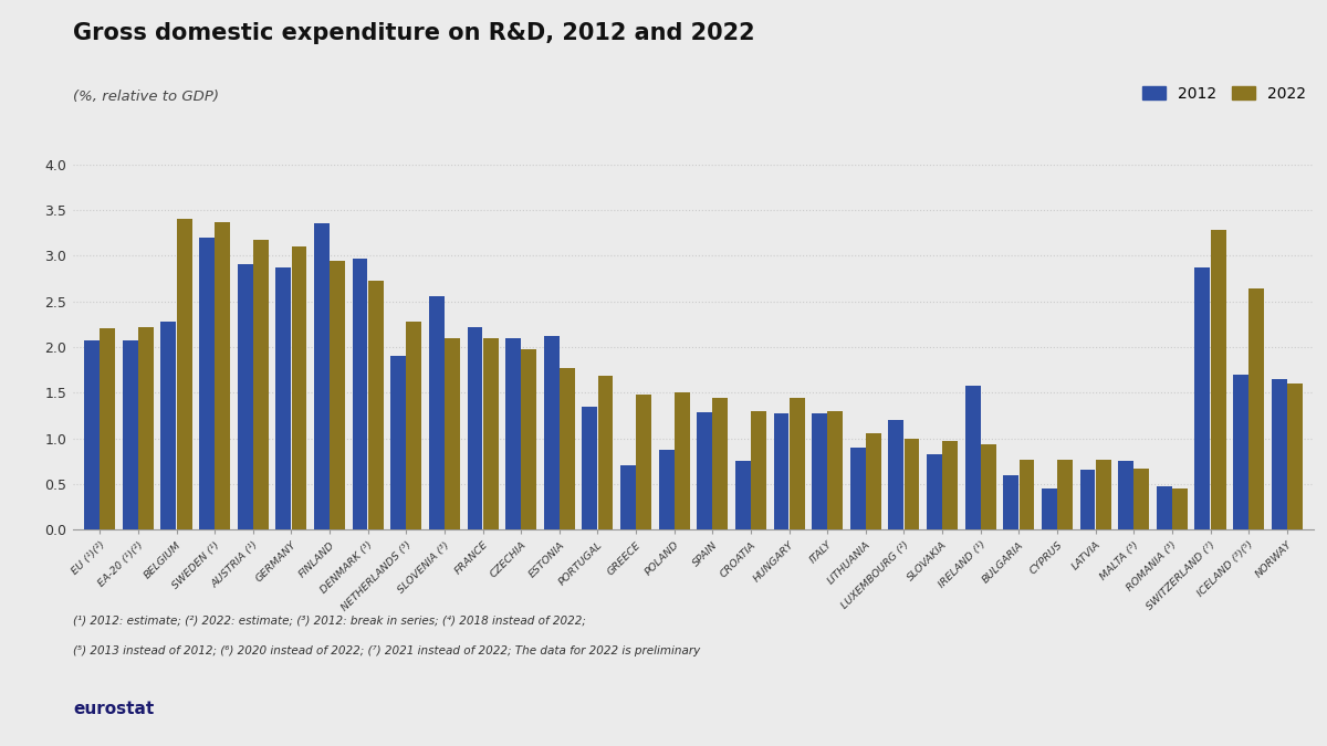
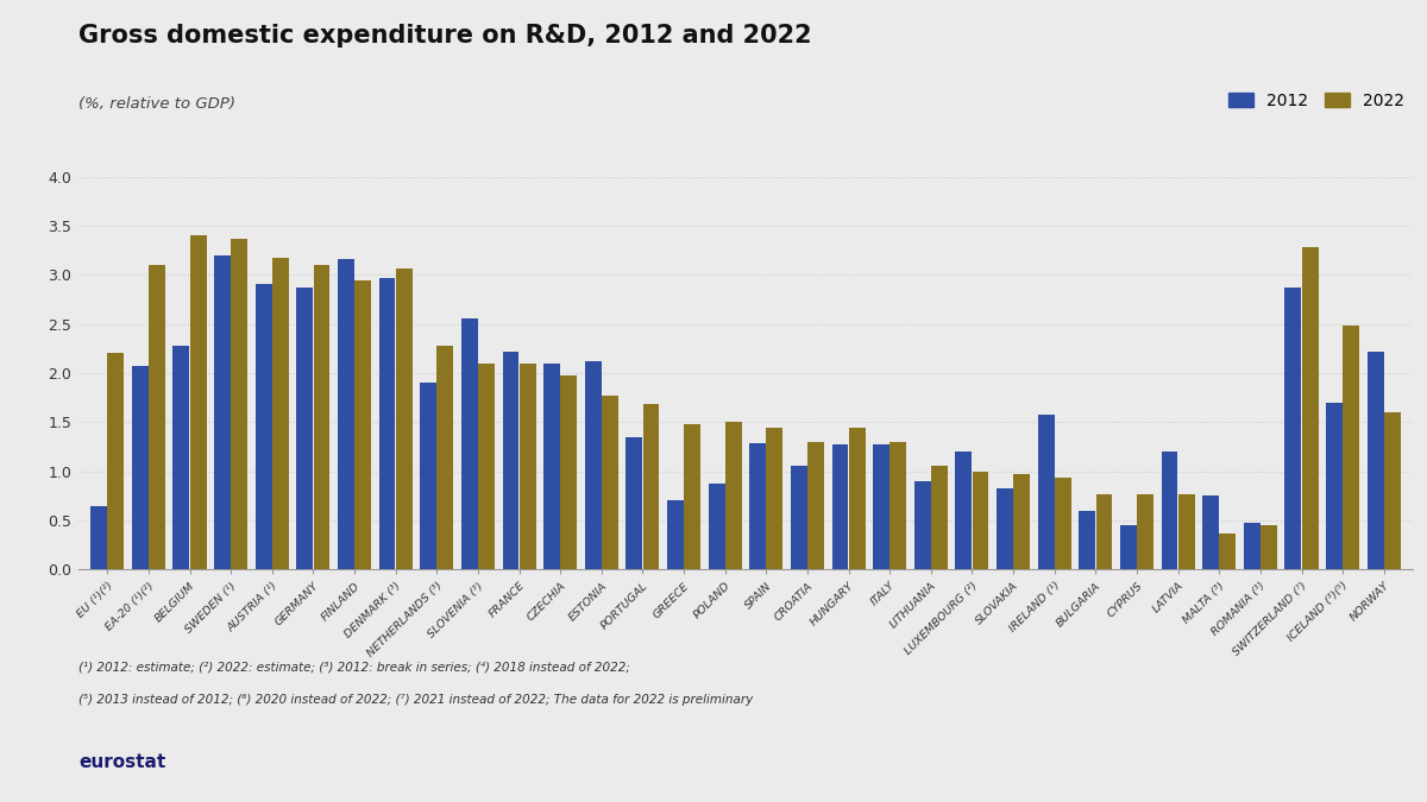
2012/EU (¹)(²): 2.07 -> 0.64
2022/EA-20 (¹)(²): 2.22 -> 3.10
2012/FINLAND: 3.35 -> 3.16
2022/DENMARK (³): 2.73 -> 3.06
2012/CROATIA: 0.75 -> 1.06
2012/LATVIA: 0.66 -> 1.20
2022/MALTA (³): 0.67 -> 0.36
2022/ICELAND (³)(⁵): 2.64 -> 2.48
2012/NORWAY: 1.65 -> 2.22
